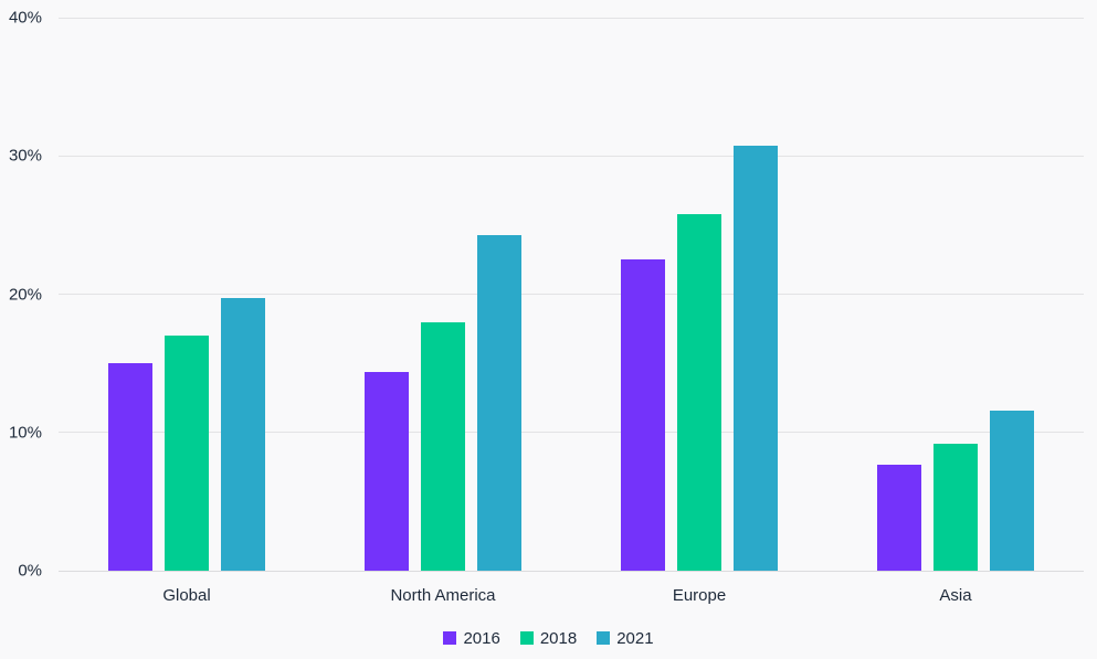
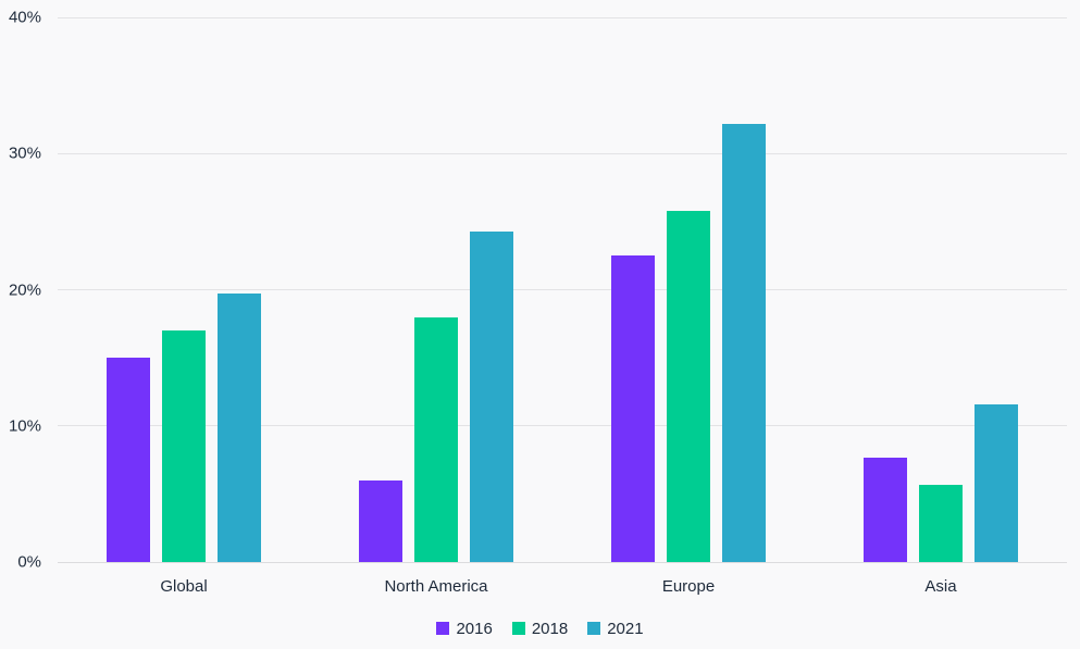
2016/North America: 14.4% -> 6.0%
2021/Europe: 30.7% -> 32.2%
2018/Asia: 9.2% -> 5.7%
